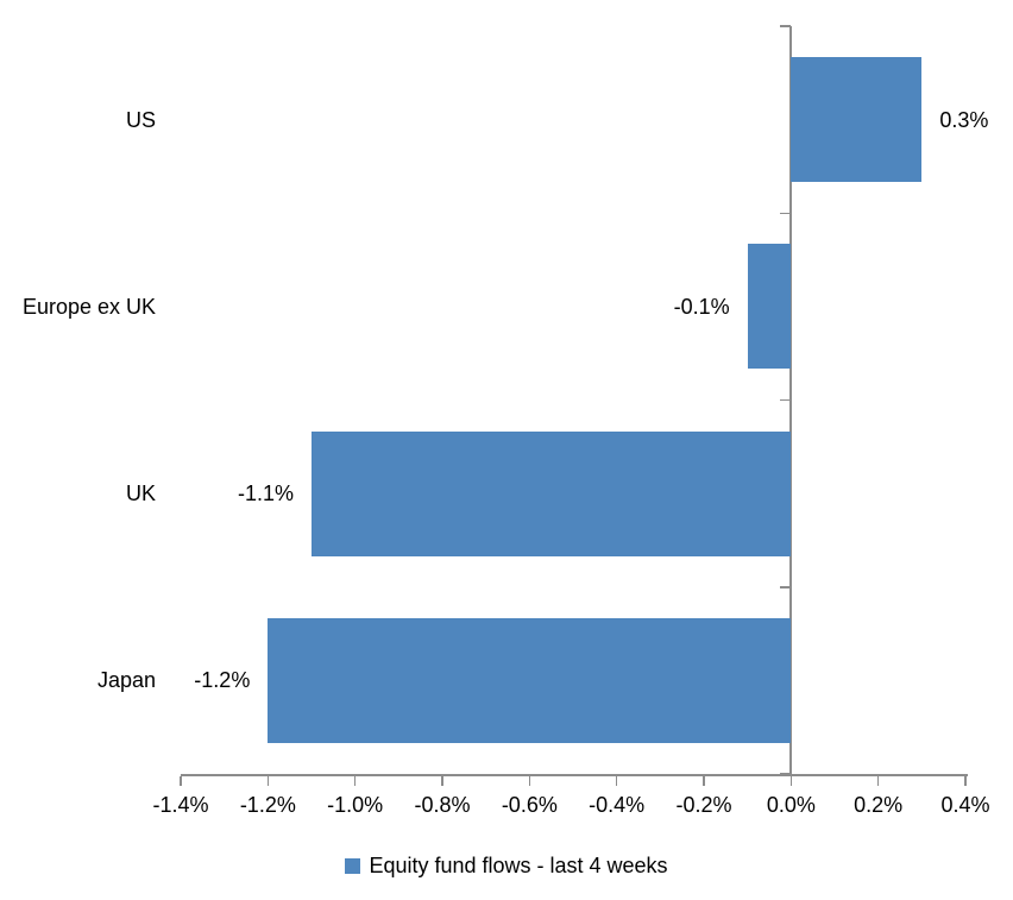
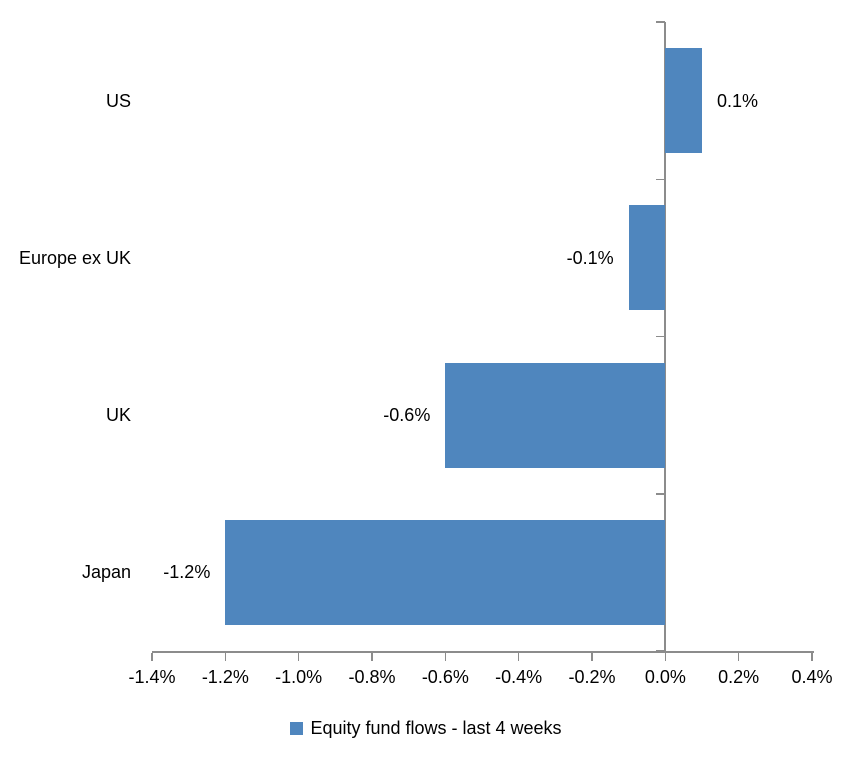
US: 0.3% -> 0.1%
UK: -1.1% -> -0.6%
